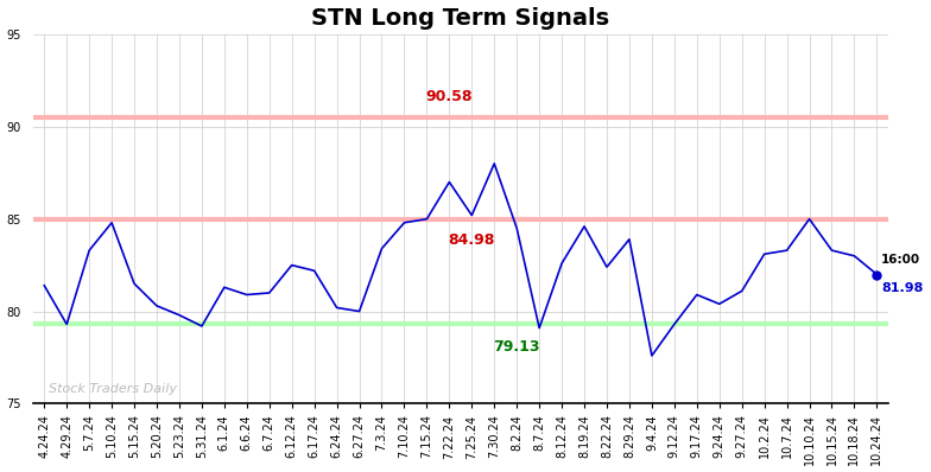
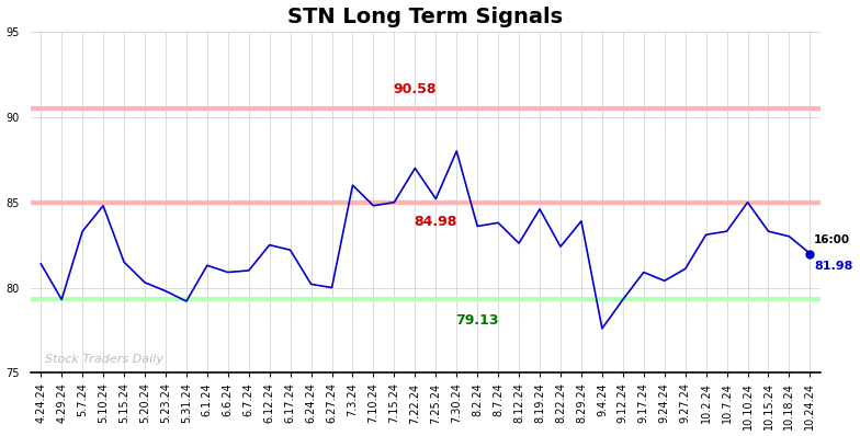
7.3.24: 83.4 -> 86.0
8.2.24: 84.5 -> 83.6
8.7.24: 79.1 -> 83.8
